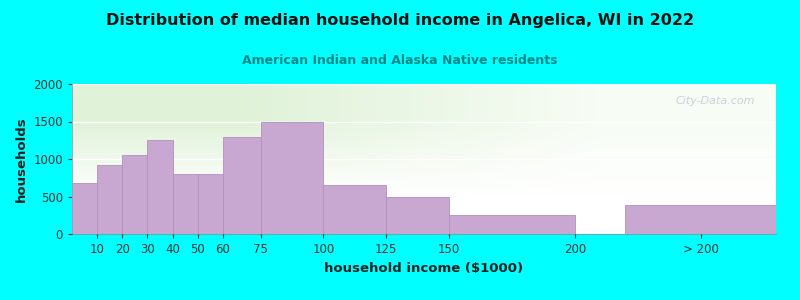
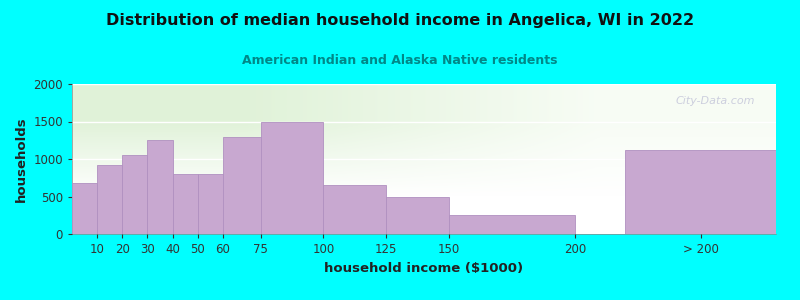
> 200: 390 -> 1120
